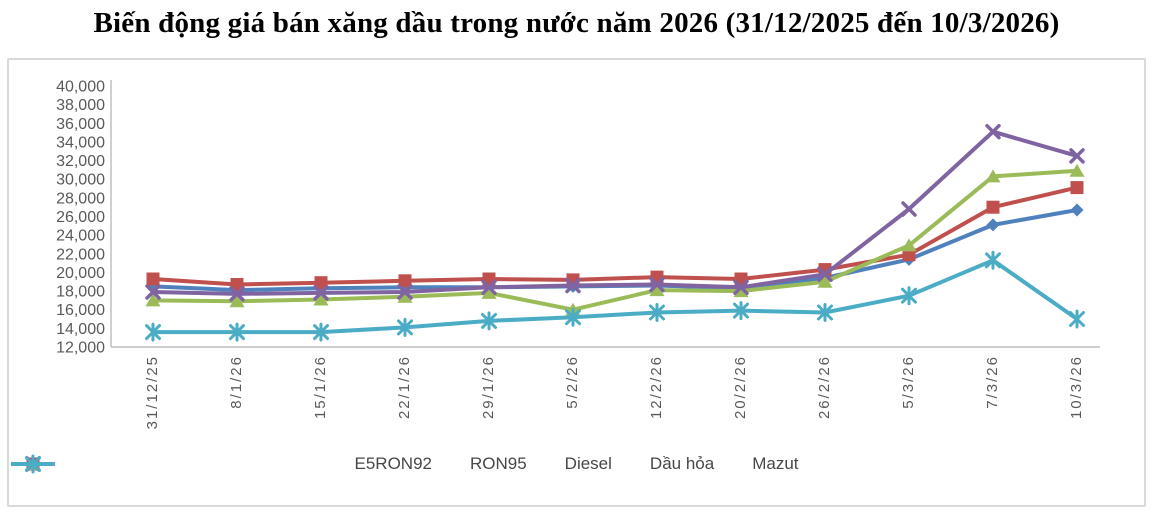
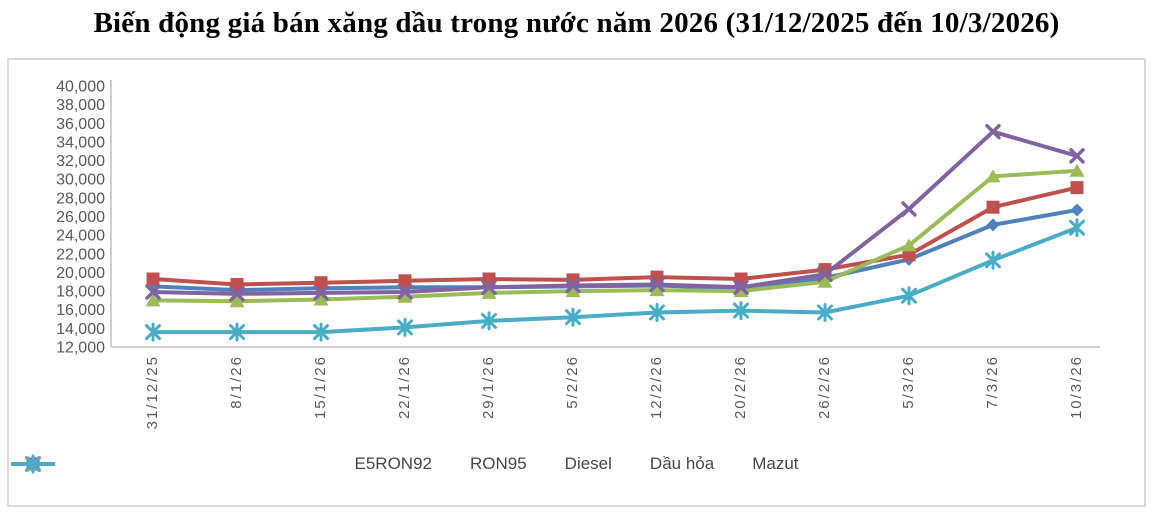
Diesel/5/2/26: 16000 -> 18000
Mazut/10/3/26: 15000 -> 25000
